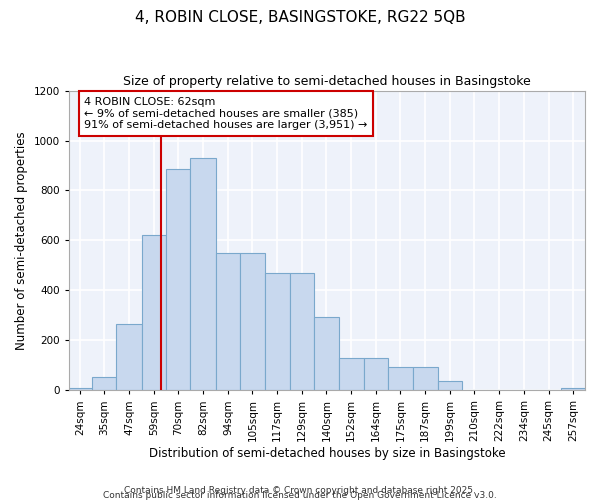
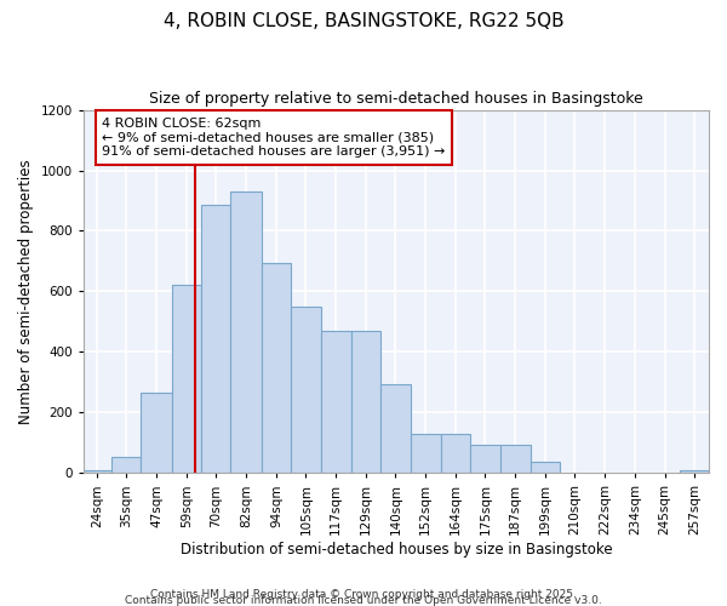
94sqm: 550 -> 695
